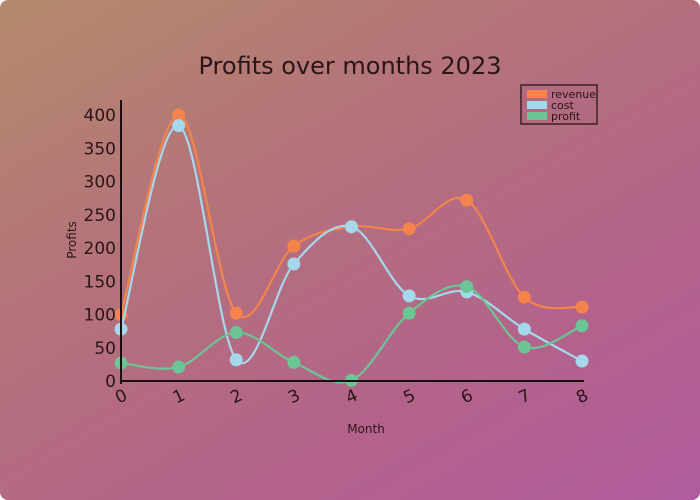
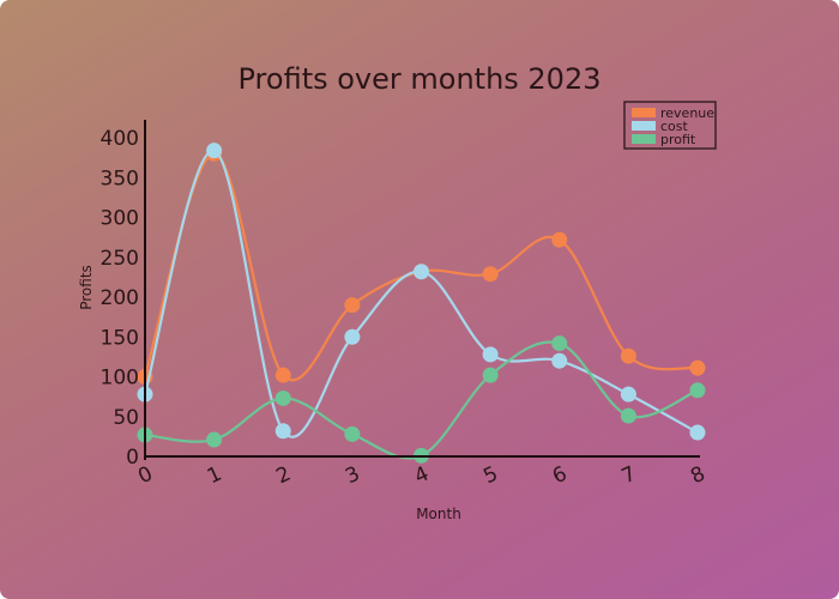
revenue/1: 400 -> 380
revenue/3: 200 -> 190
cost/3: 180 -> 150
cost/6: 130 -> 120
